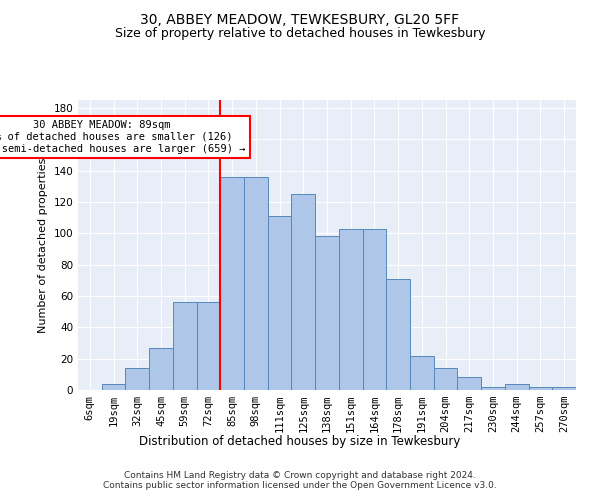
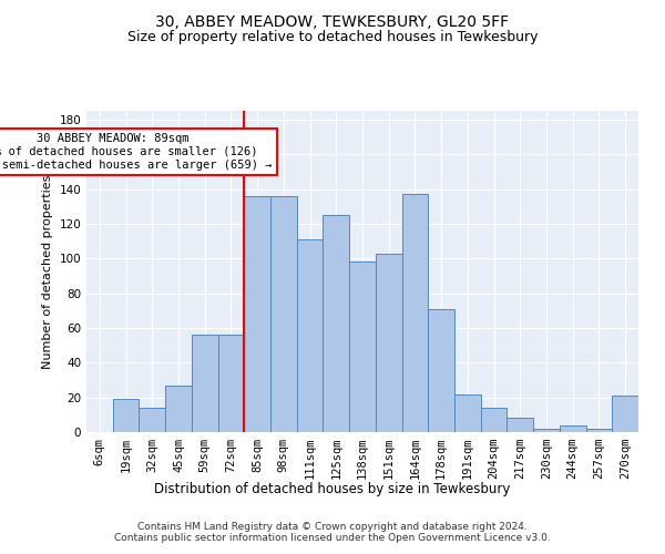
19sqm: 4 -> 19
164sqm: 103 -> 137
270sqm: 2 -> 21
